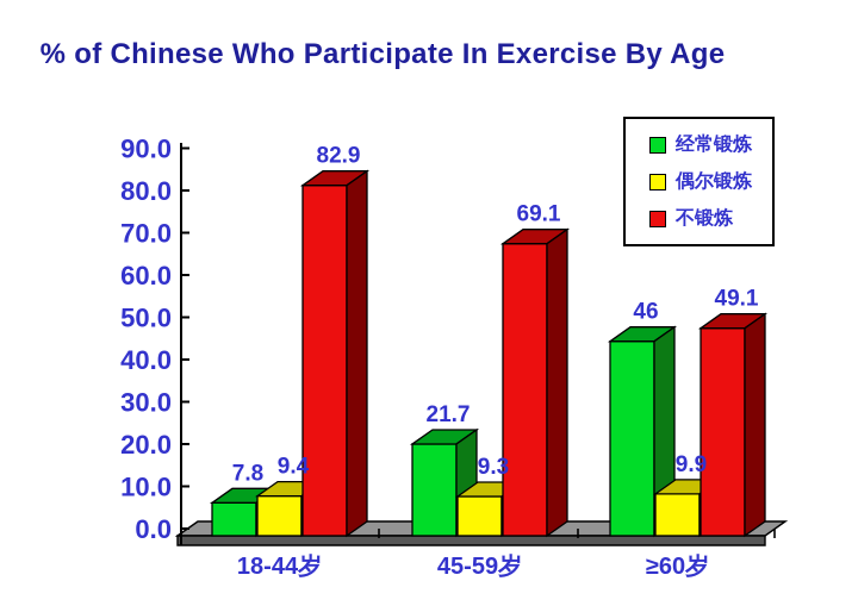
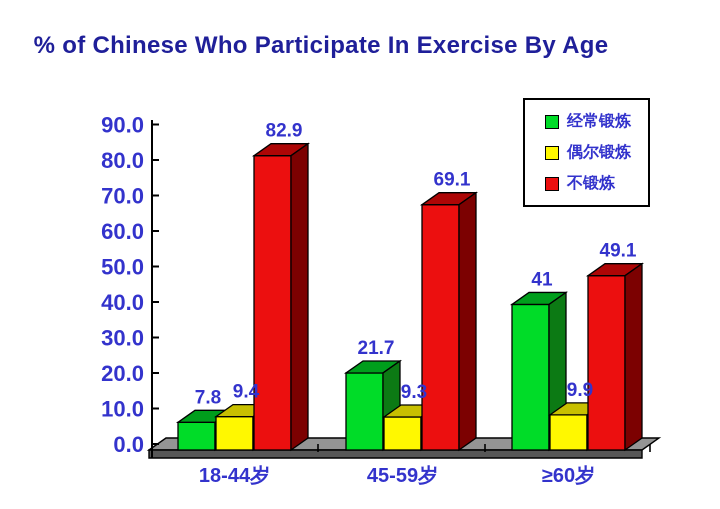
经常锻炼/≥60岁: 46 -> 41
